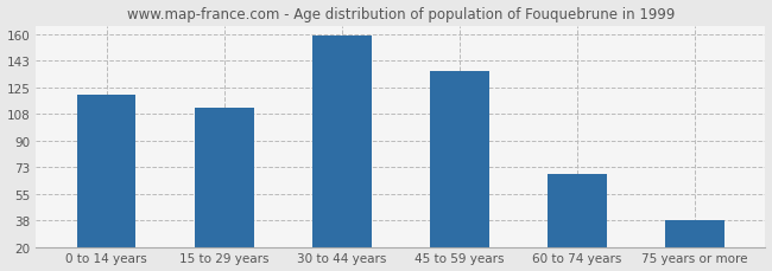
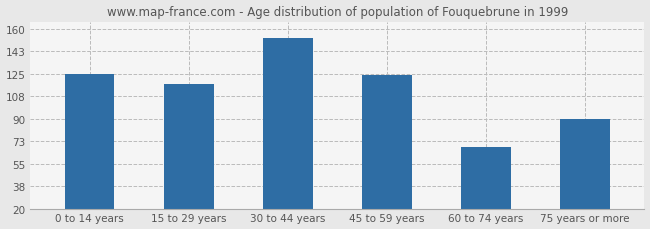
0 to 14 years: 120 -> 125
15 to 29 years: 112 -> 117
30 to 44 years: 159 -> 153
45 to 59 years: 136 -> 124
75 years or more: 38 -> 90
